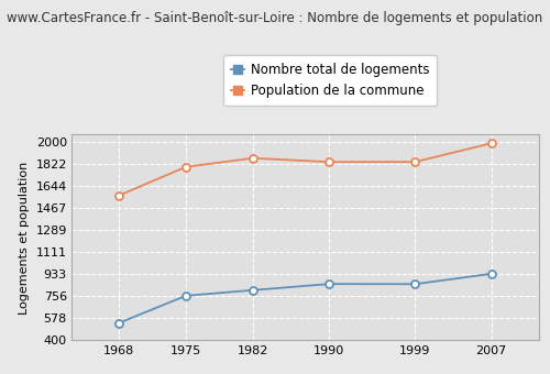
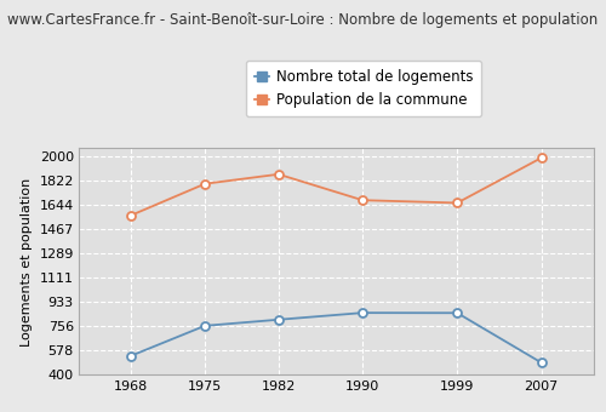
Population de la commune/1990: 1840 -> 1680
Population de la commune/1999: 1840 -> 1660
Nombre total de logements/2007: 940 -> 490
